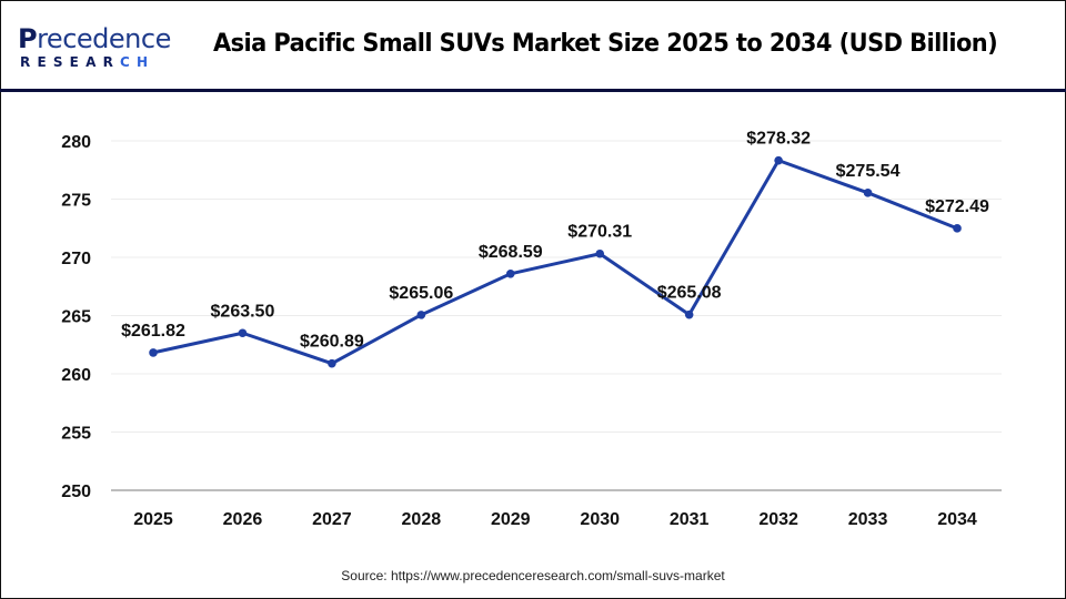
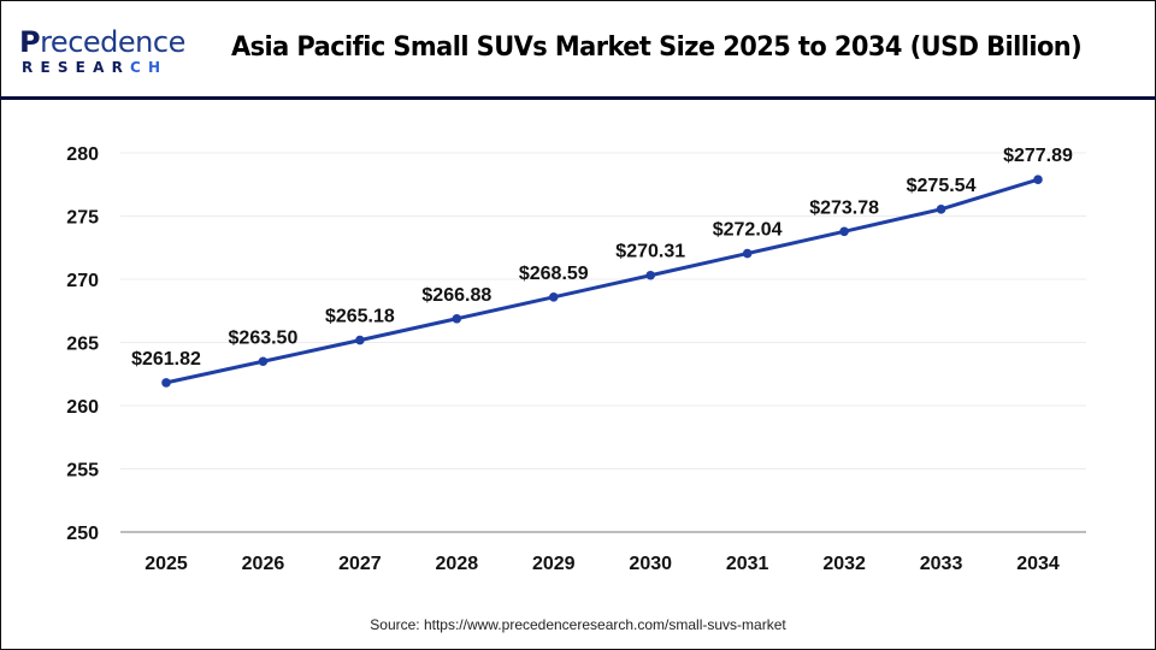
2027: $260.89 -> $265.18
2028: $265.06 -> $266.88
2031: $265.08 -> $272.04
2032: $278.32 -> $273.78
2034: $272.49 -> $277.89
